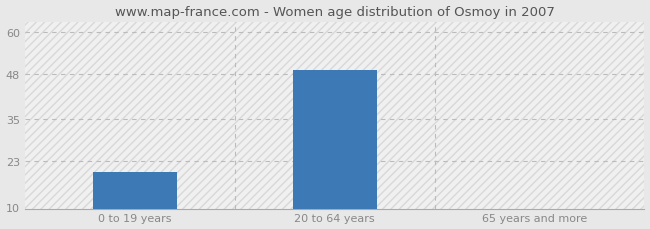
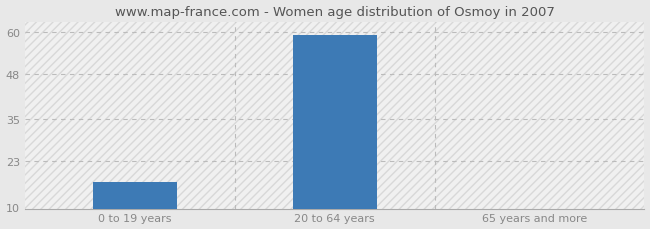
0 to 19 years: 20 -> 17
20 to 64 years: 49 -> 59
